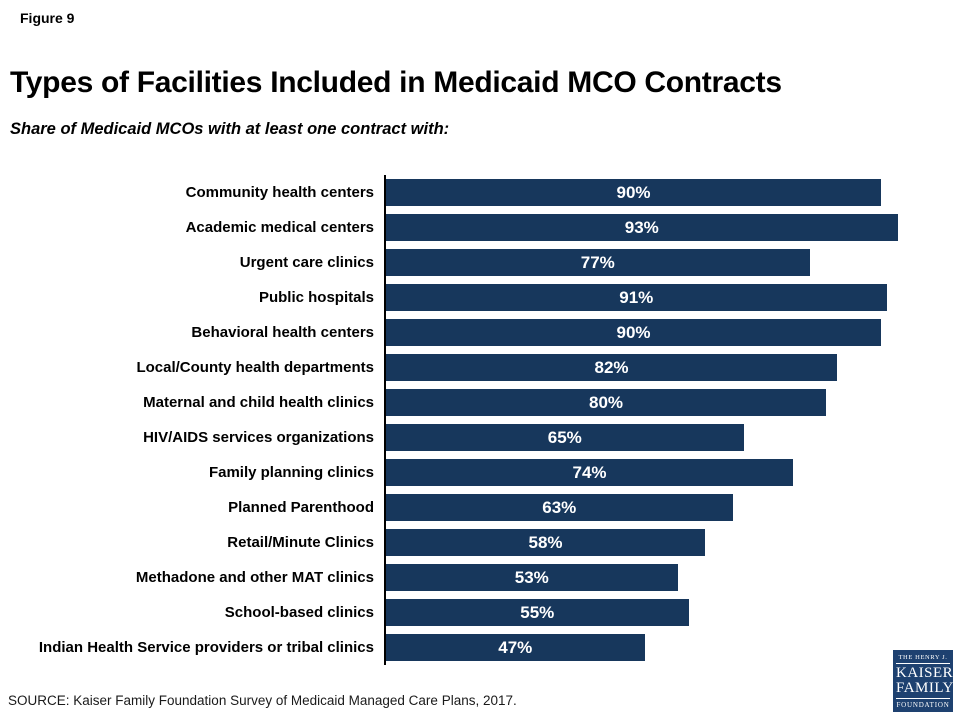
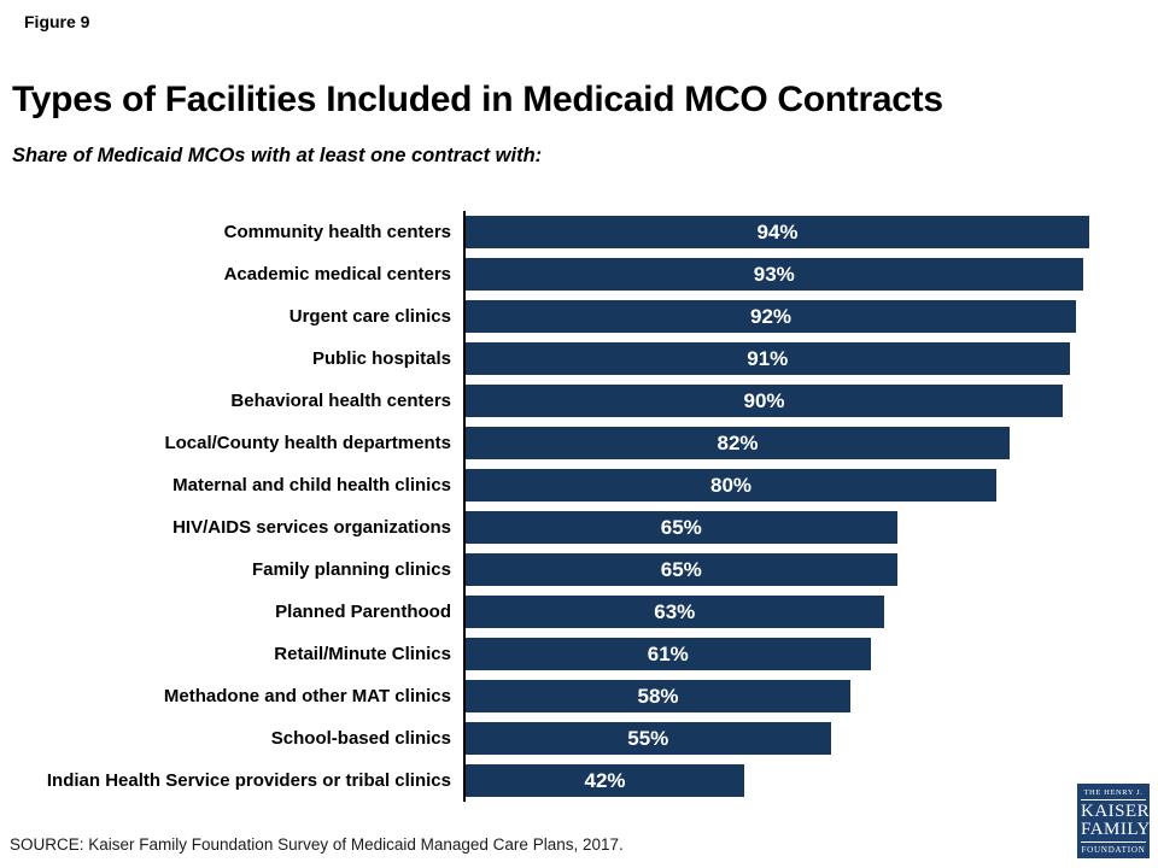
Community health centers: 90% -> 94%
Urgent care clinics: 77% -> 92%
Family planning clinics: 74% -> 65%
Retail/Minute Clinics: 58% -> 61%
Methadone and other MAT clinics: 53% -> 58%
Indian Health Service providers or tribal clinics: 47% -> 42%
